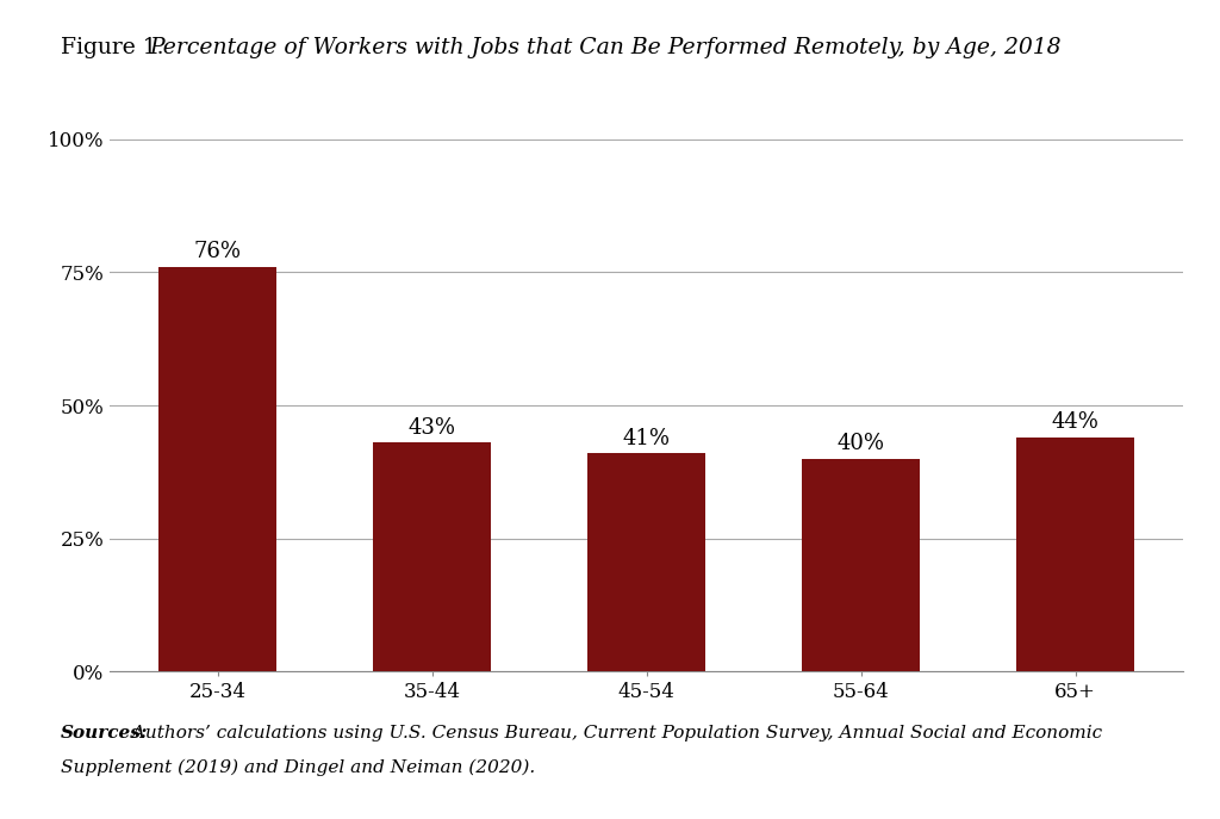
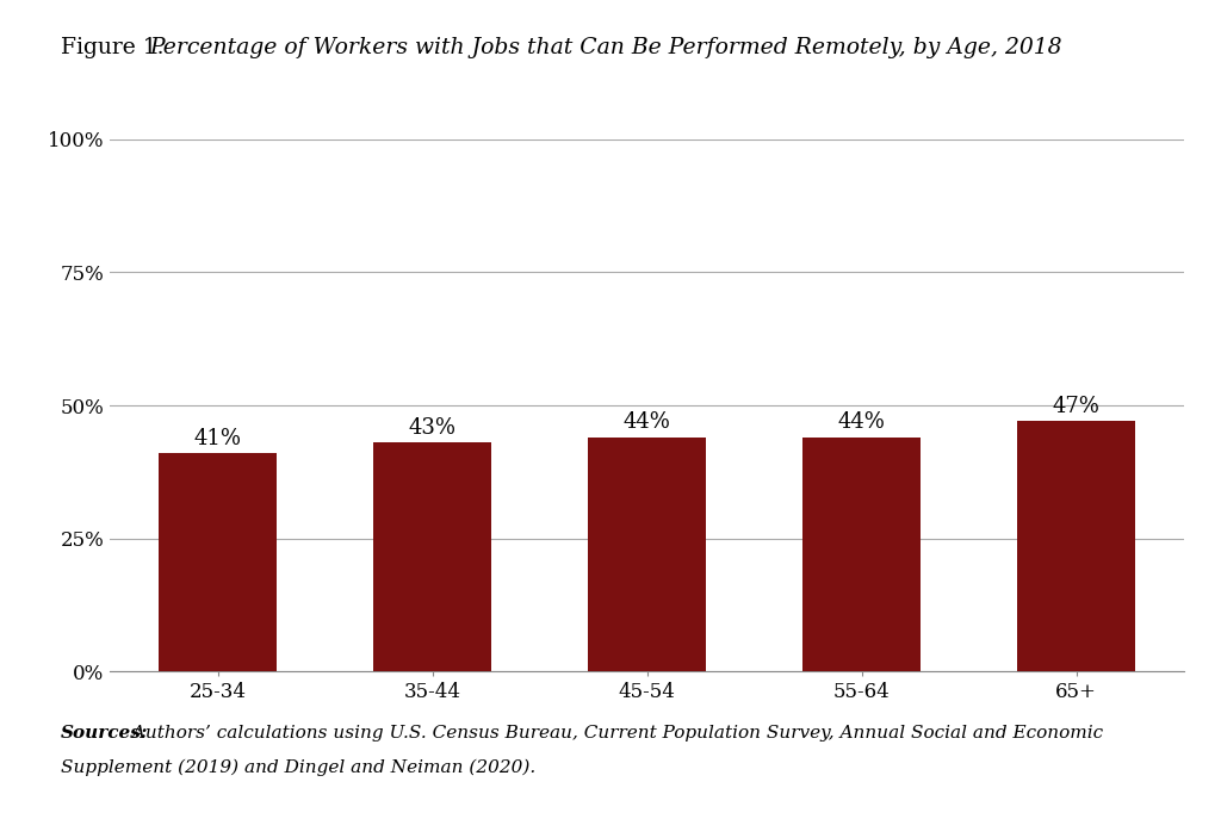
25-34: 76% -> 41%
45-54: 41% -> 44%
55-64: 40% -> 44%
65+: 44% -> 47%
